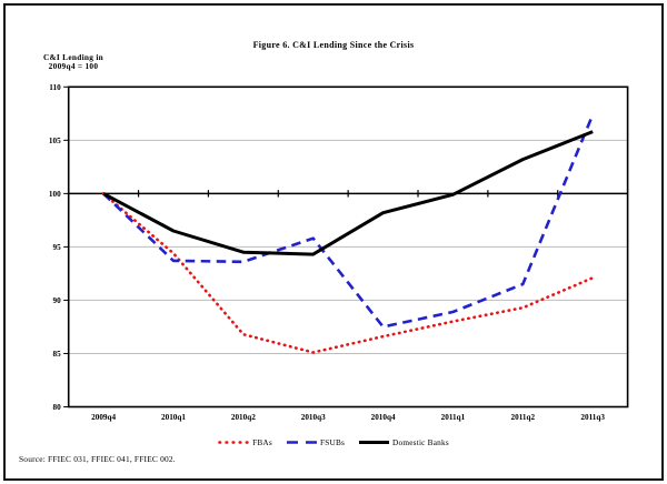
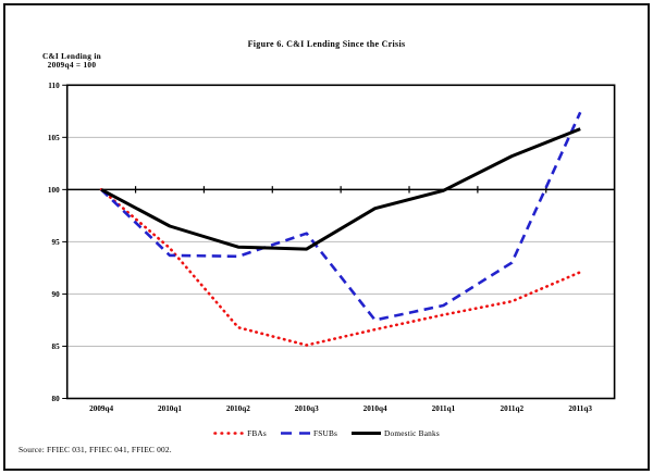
FSUBs/2011q2: 92 -> 93
